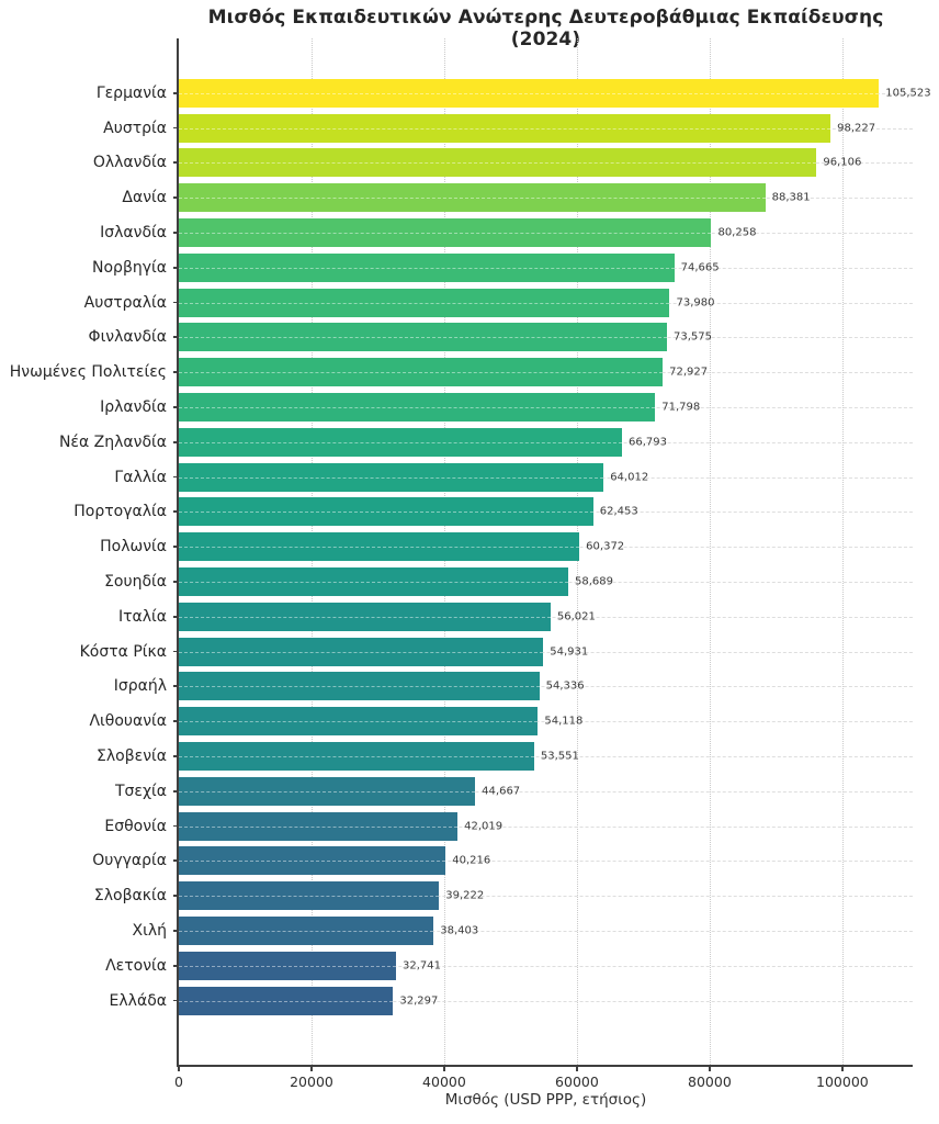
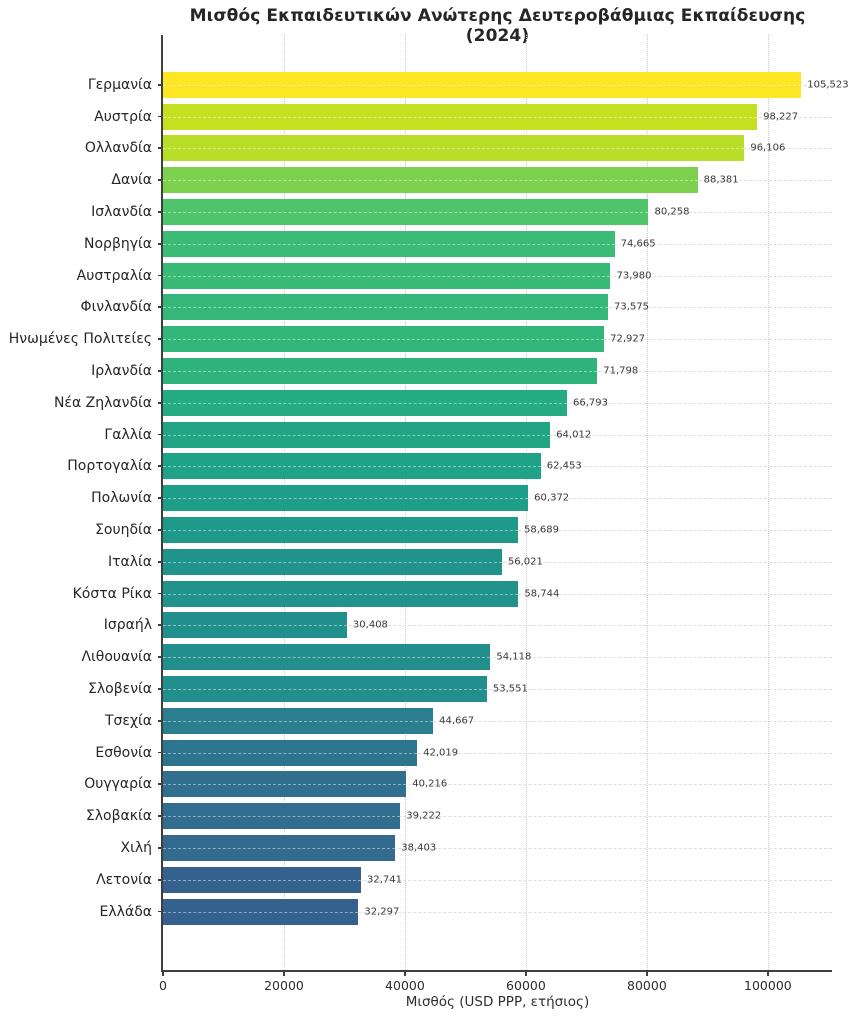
Κόστα Ρίκα: 54,931 -> 58,744
Ισραήλ: 54,336 -> 30,408
